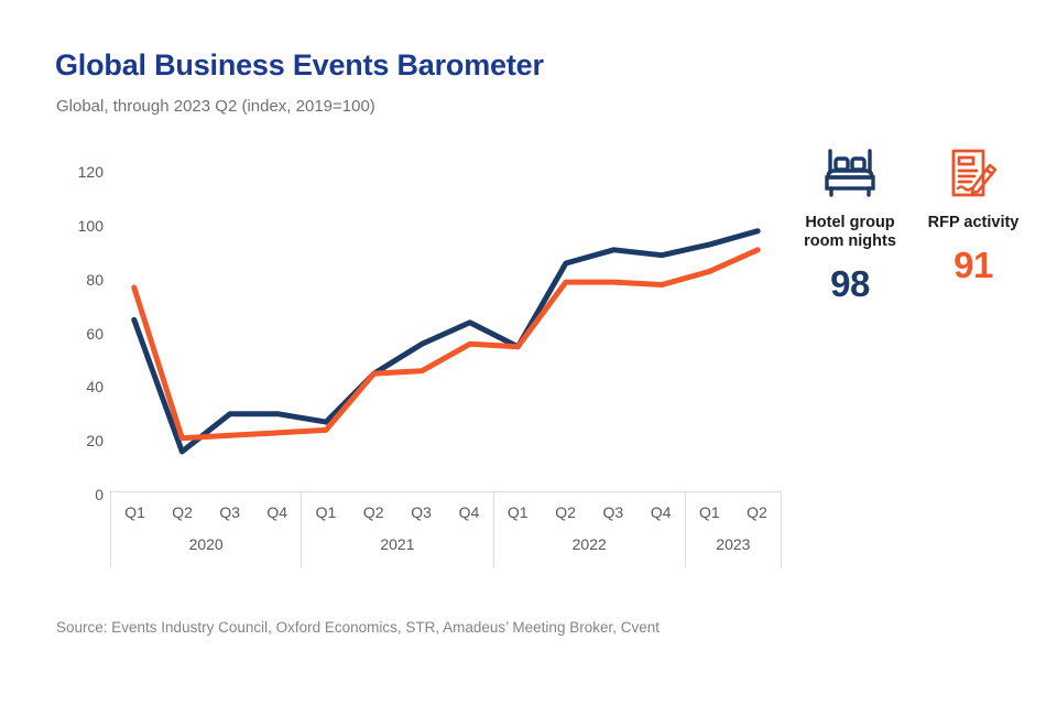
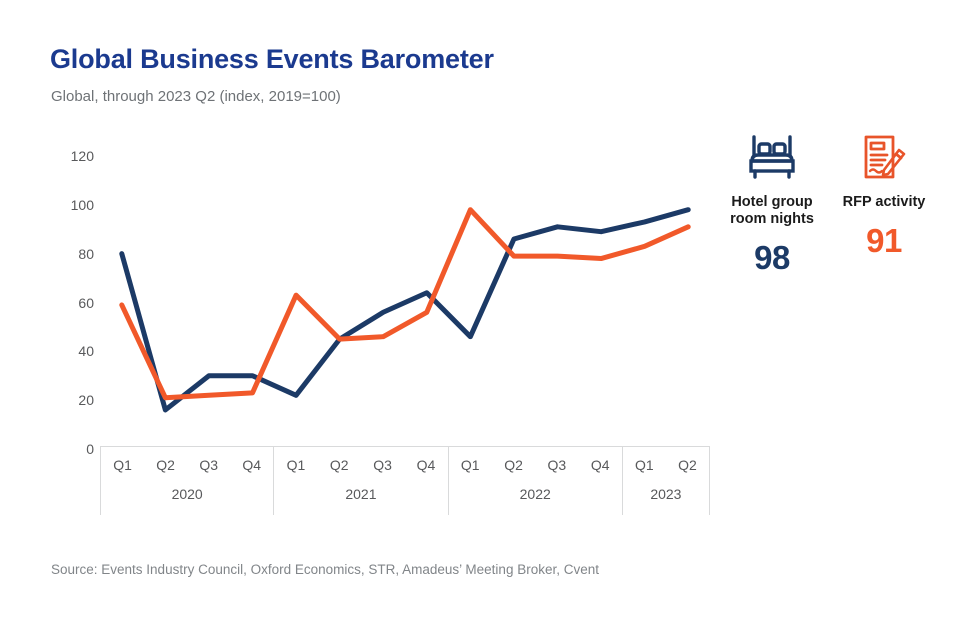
Hotel group room nights/2020 Q1: 65 -> 80
RFP activity/2020 Q1: 77 -> 59
Hotel group room nights/2021 Q1: 27 -> 22
RFP activity/2021 Q1: 24 -> 63
Hotel group room nights/2022 Q1: 55 -> 46
RFP activity/2022 Q1: 55 -> 98
